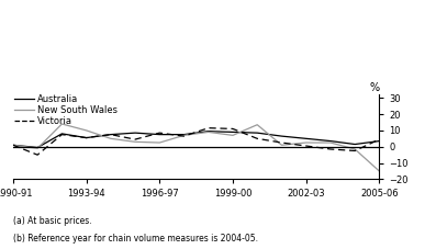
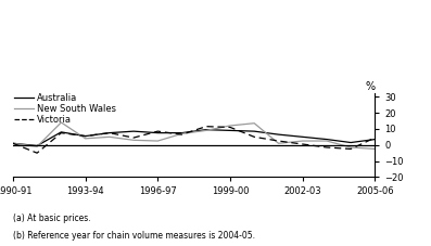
New South Wales/1993-94: 10 -> 4
New South Wales/1999-00: 7 -> 12
New South Wales/2005-06: -15 -> -2
